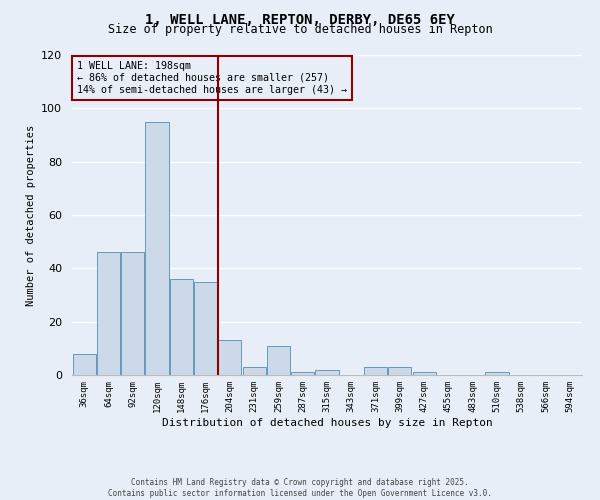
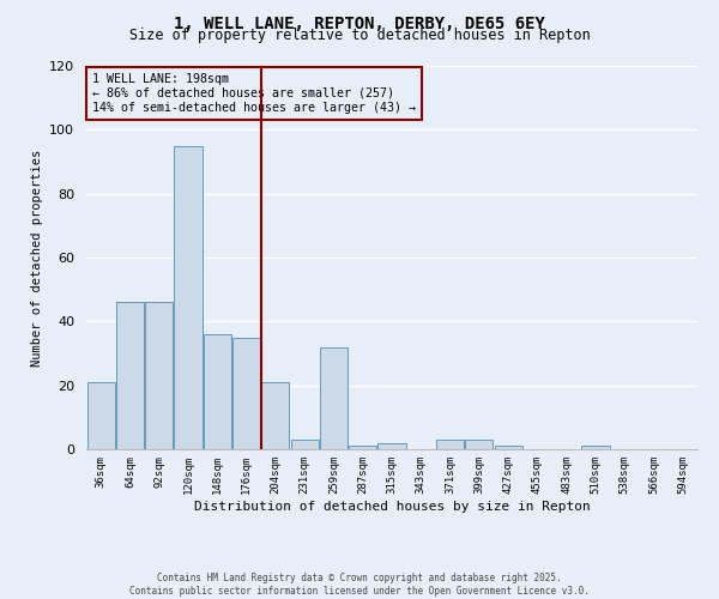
36sqm: 8 -> 21
204sqm: 13 -> 21
259sqm: 11 -> 32
